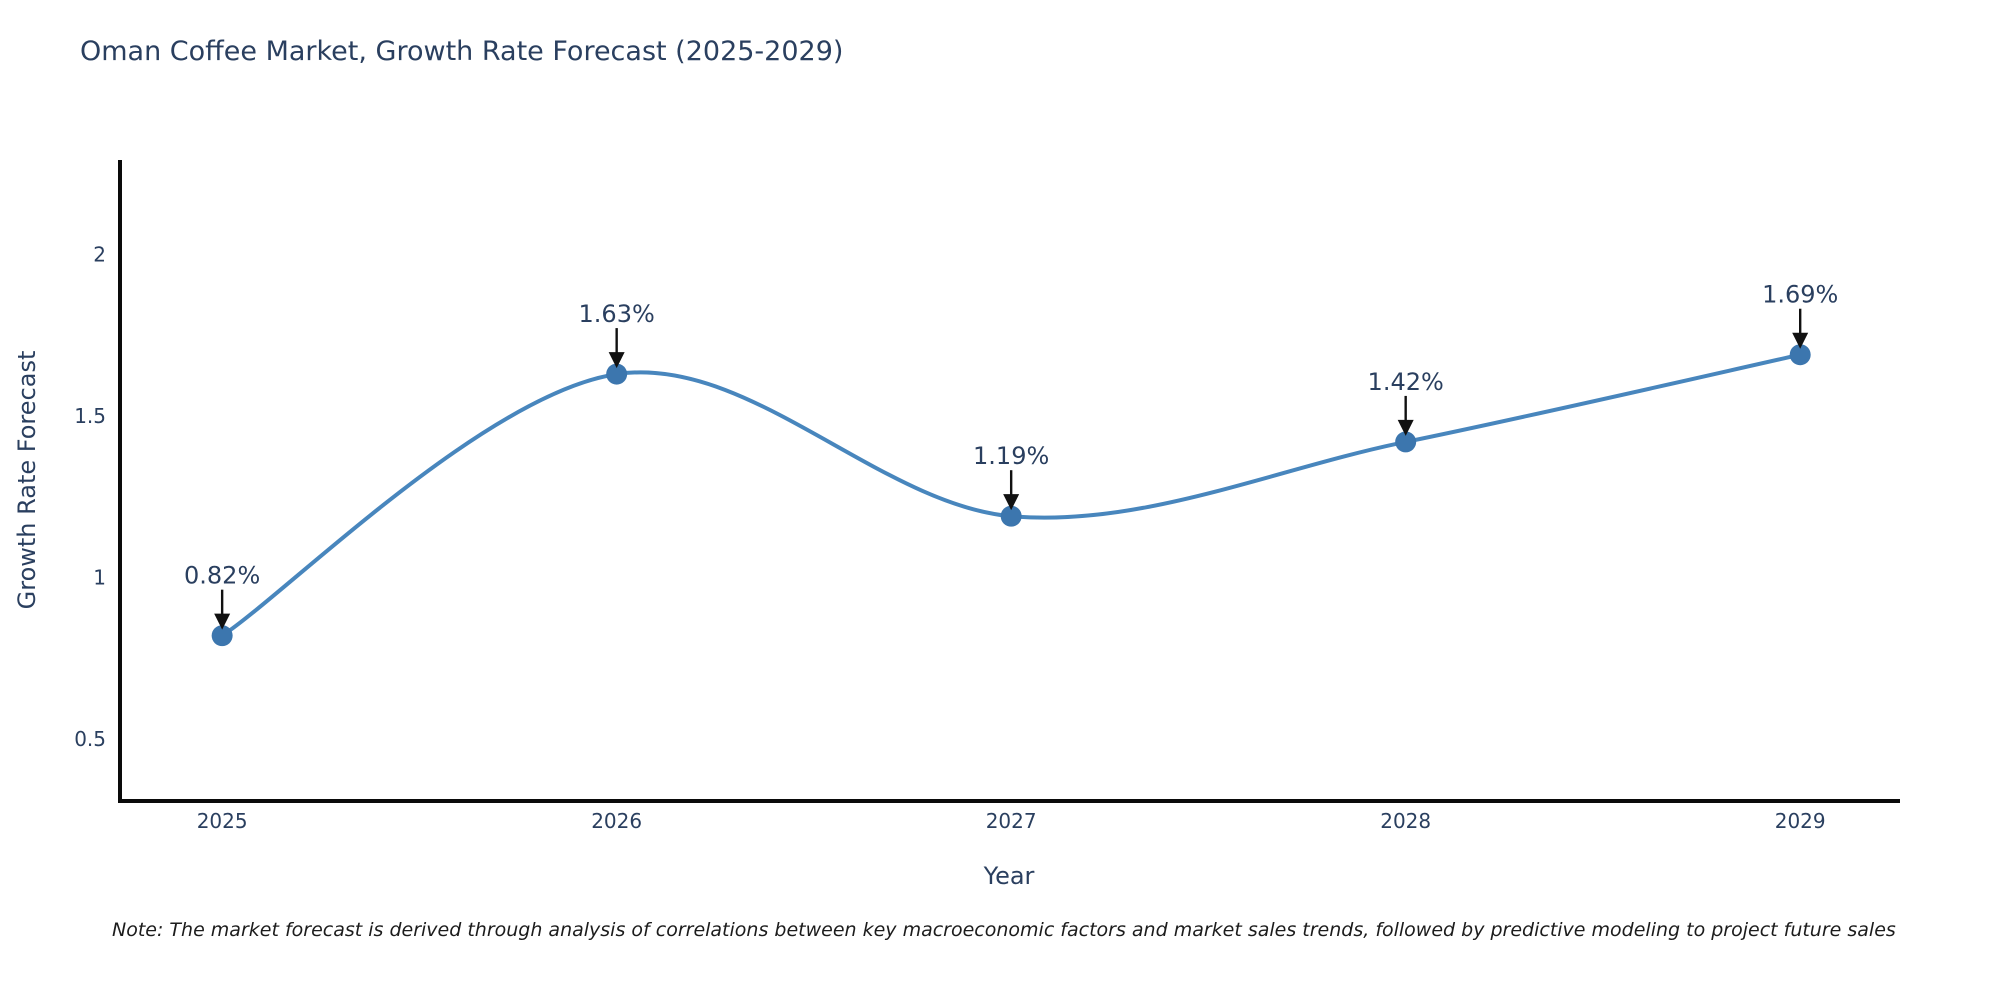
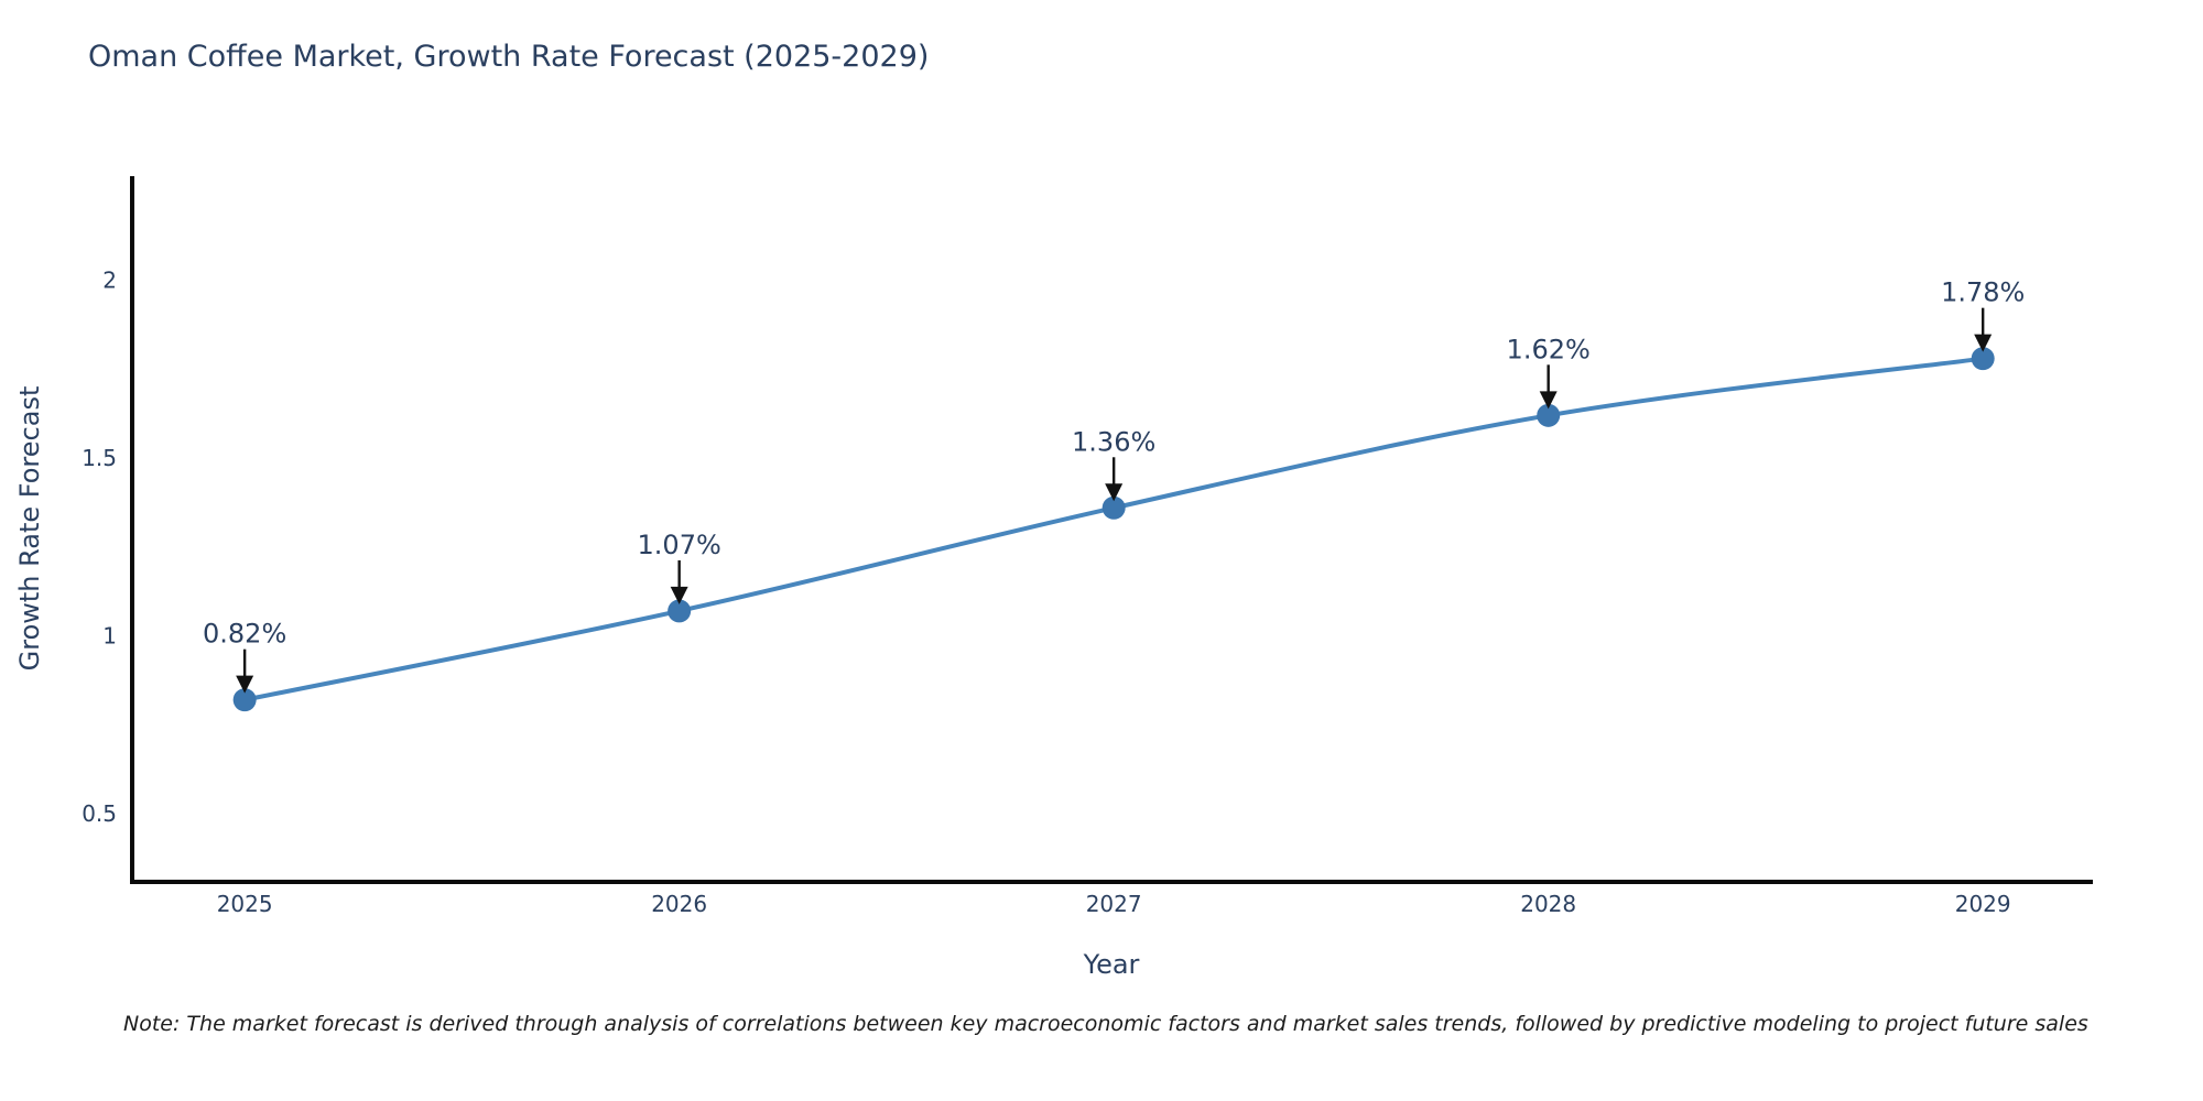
2026: 1.63% -> 1.07%
2027: 1.19% -> 1.36%
2028: 1.42% -> 1.62%
2029: 1.69% -> 1.78%
